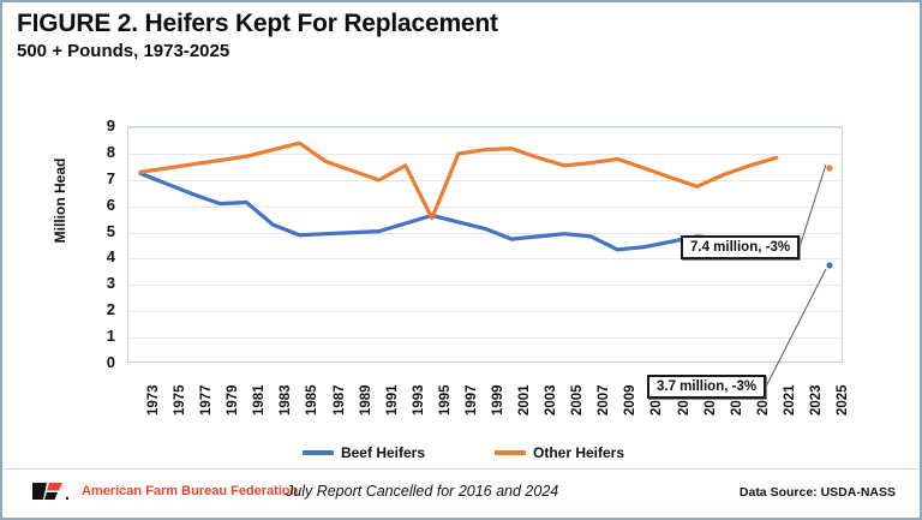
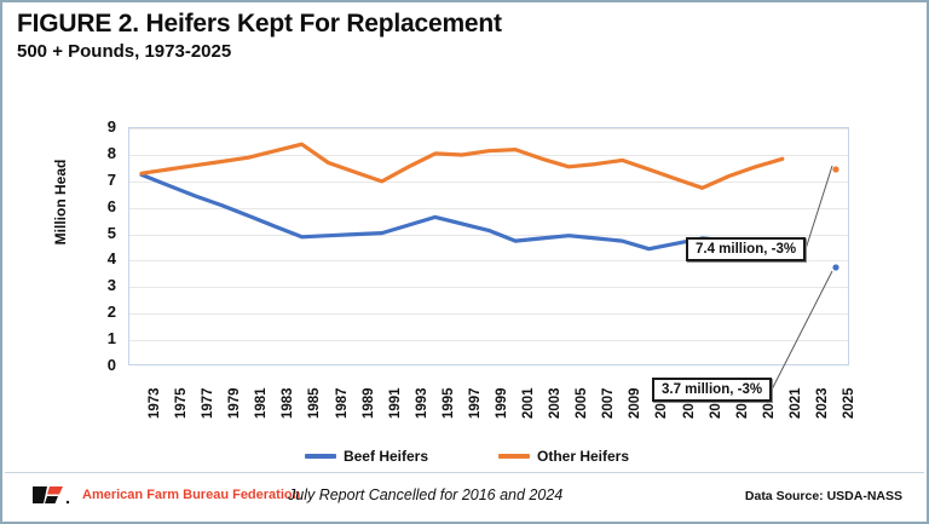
Beef Heifers/1981: 6.1 -> 5.7
Other Heifers/1995: 5.5 -> 8.0
Beef Heifers/2009: 4.3 -> 4.7
